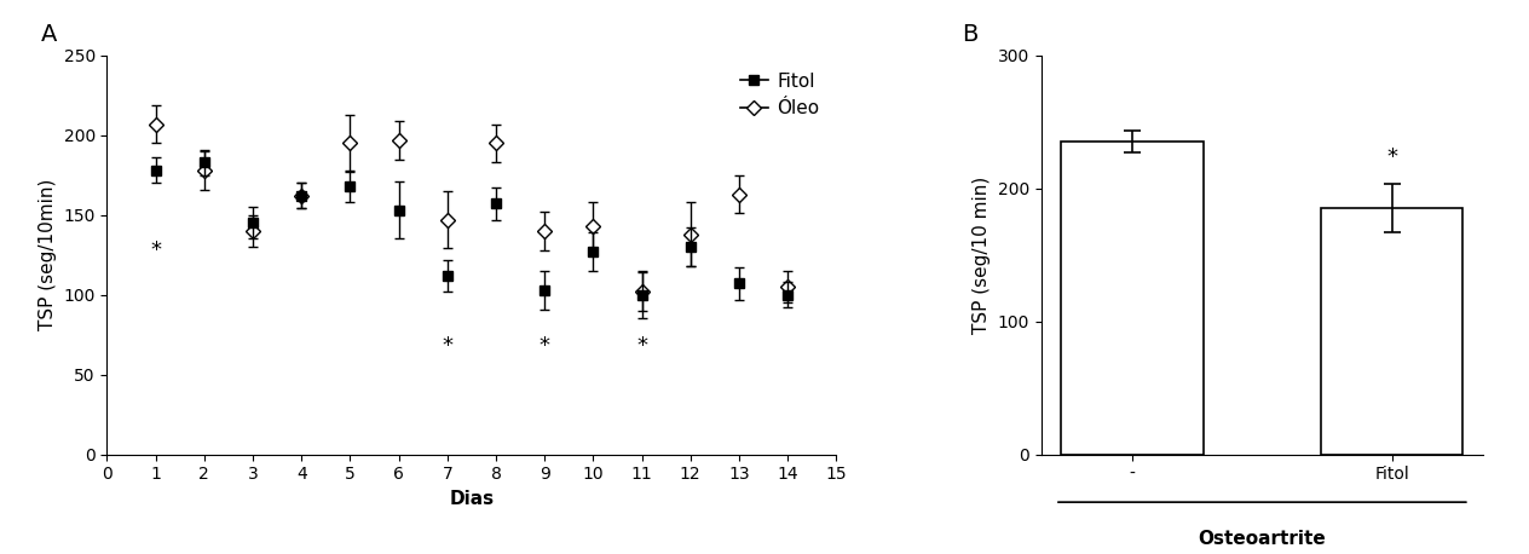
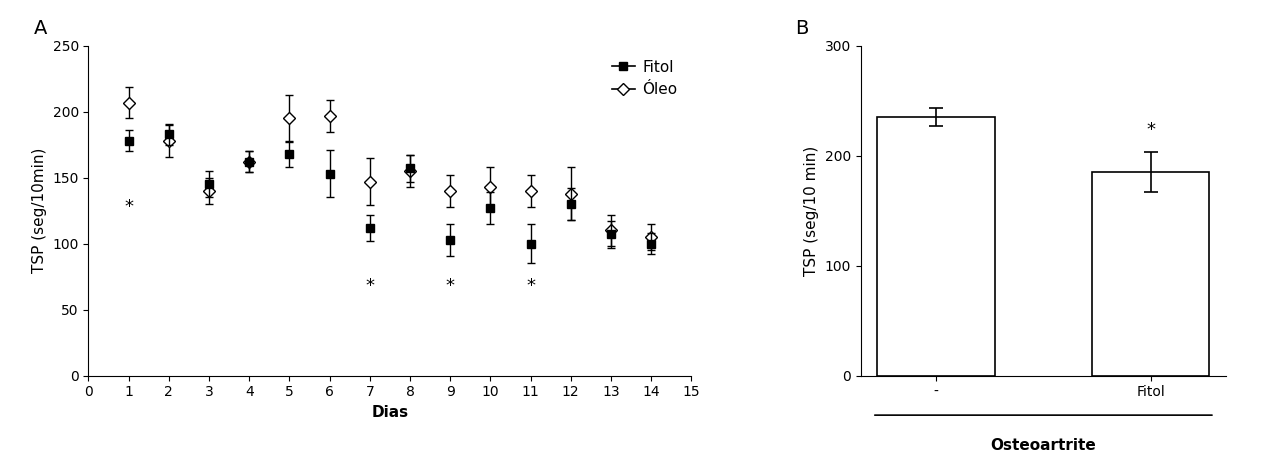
Óleo/8: 195 -> 155
Óleo/11: 102 -> 140
Óleo/13: 163 -> 110
